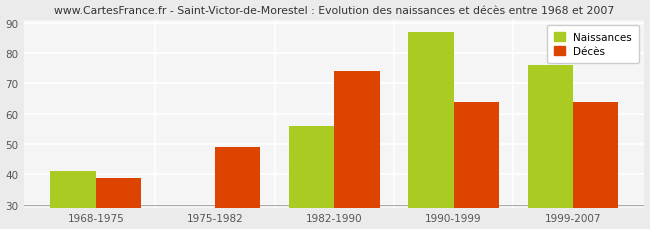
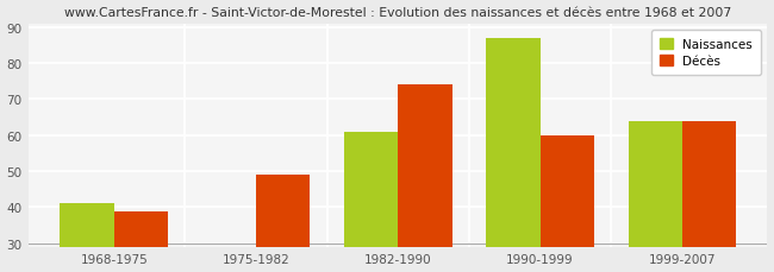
Naissances/1982-1990: 56 -> 61
Décès/1990-1999: 64 -> 60
Naissances/1999-2007: 76 -> 64
